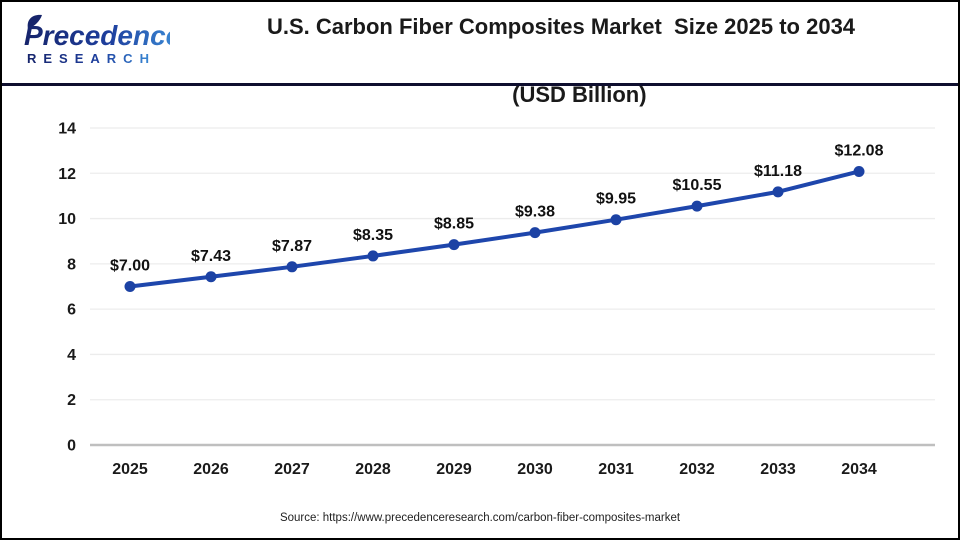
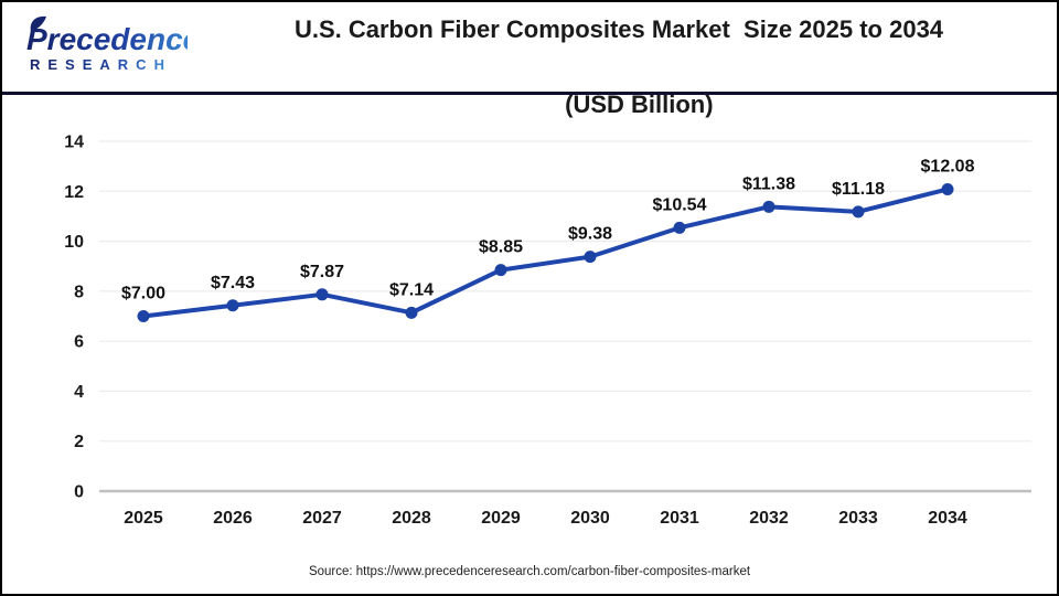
2028: $8.35 -> $7.14
2031: $9.95 -> $10.54
2032: $10.55 -> $11.38
